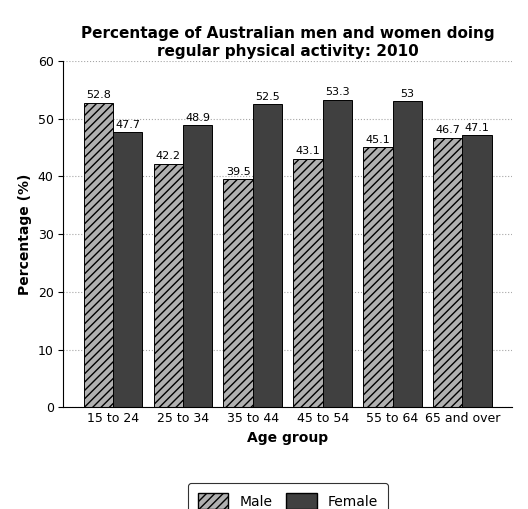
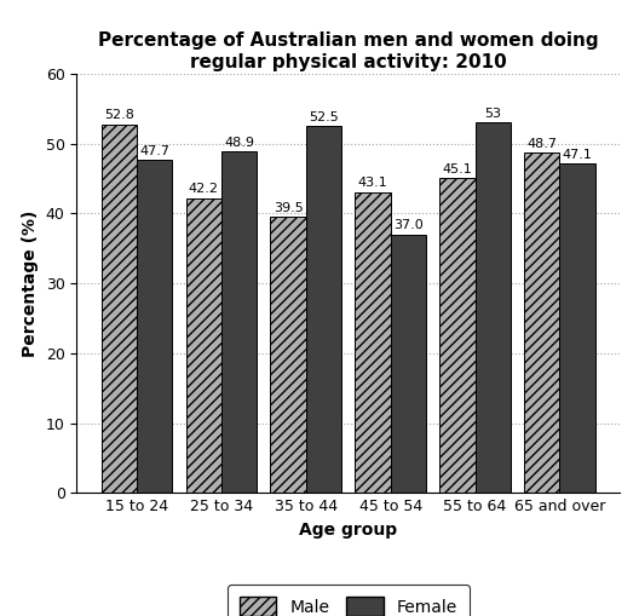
Female/45 to 54: 53.3 -> 37.0
Male/65 and over: 46.7 -> 48.7
